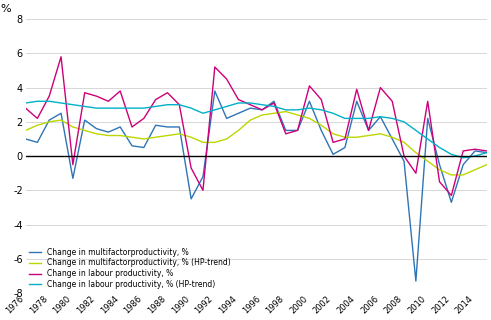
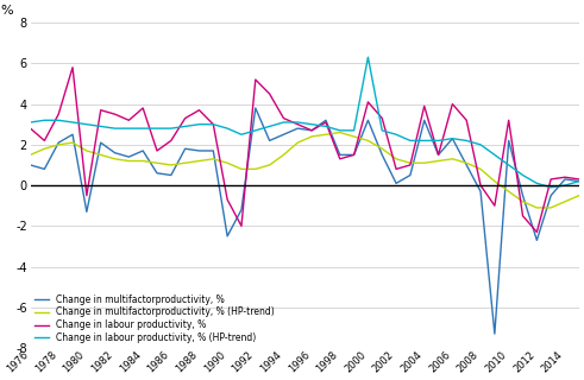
Change in labour productivity, % (HP-trend)/2000: 2.8 -> 6.3
